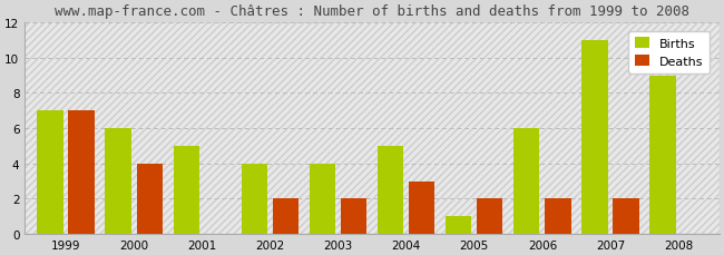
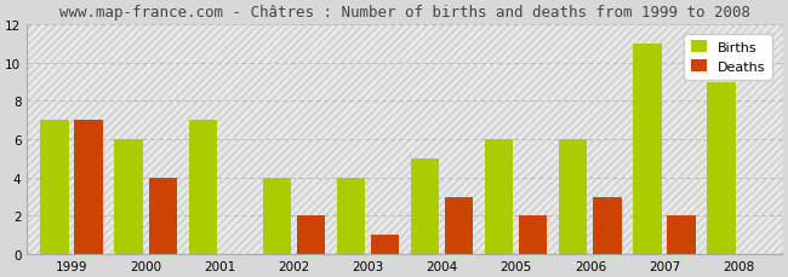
Births/2001: 5 -> 7
Deaths/2003: 2 -> 1
Births/2005: 1 -> 6
Deaths/2006: 2 -> 3
